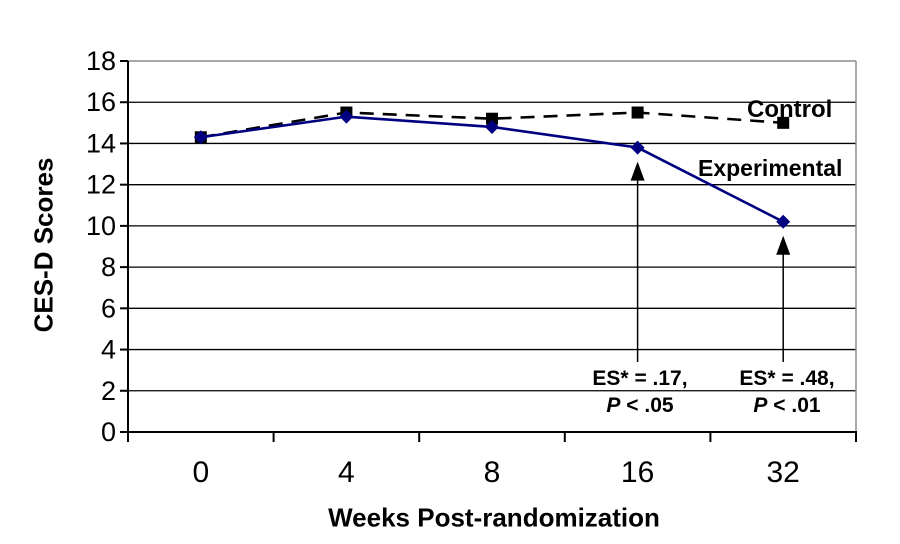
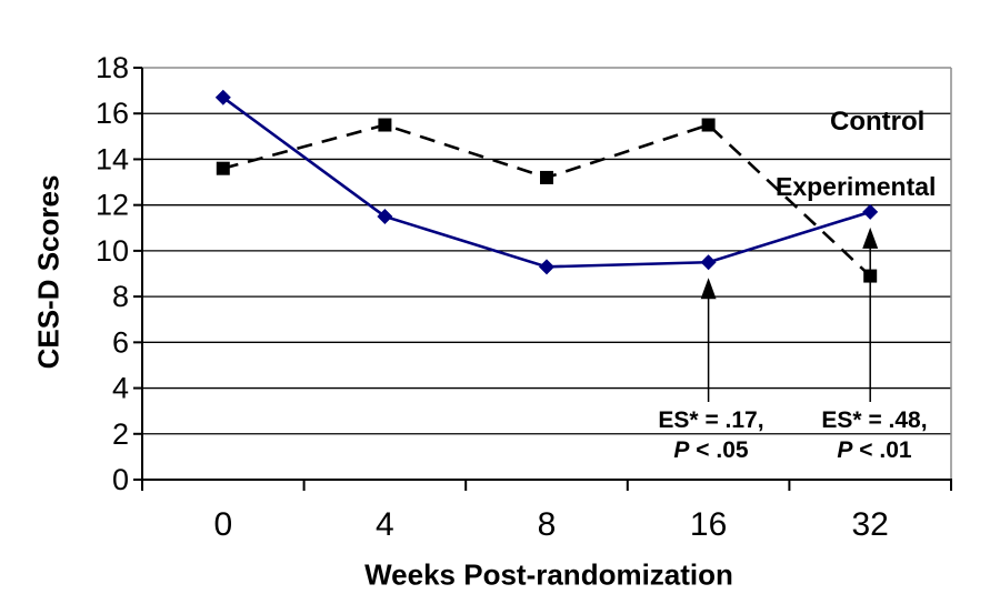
Control/0: 14.3 -> 13.6
Experimental/0: 14.3 -> 16.7
Experimental/4: 15.3 -> 11.5
Control/8: 15.2 -> 13.2
Experimental/8: 14.8 -> 9.3
Experimental/16: 13.8 -> 9.5
Control/32: 15.0 -> 8.9
Experimental/32: 10.2 -> 11.7
